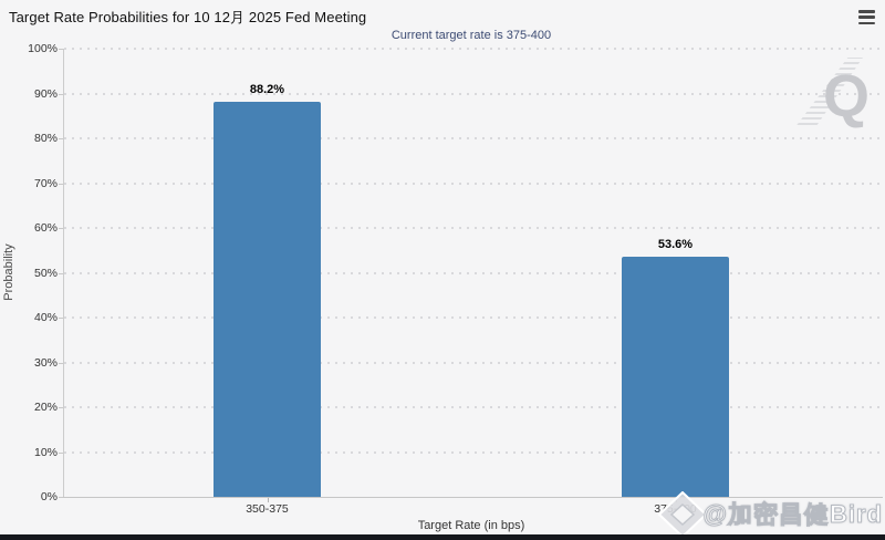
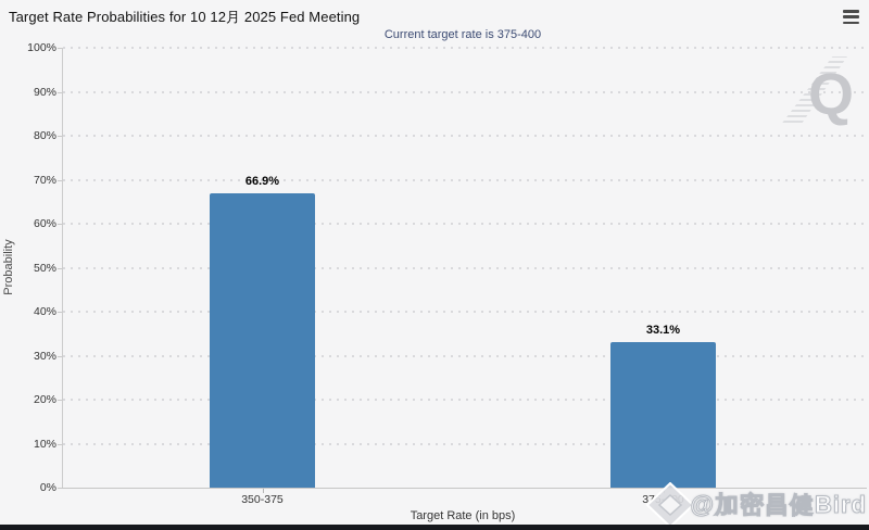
350-375: 88.2% -> 66.9%
375-400: 53.6% -> 33.1%
